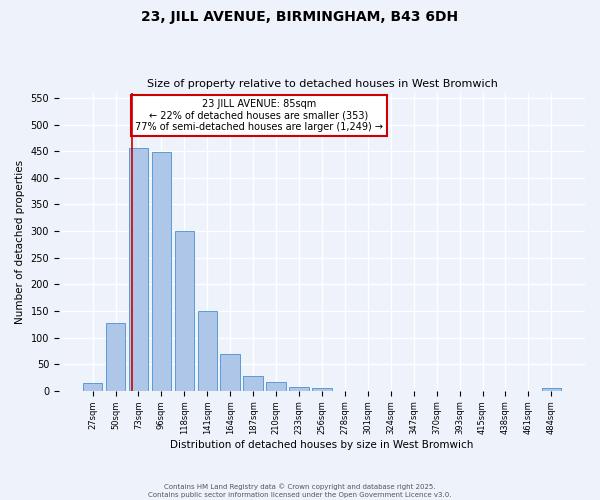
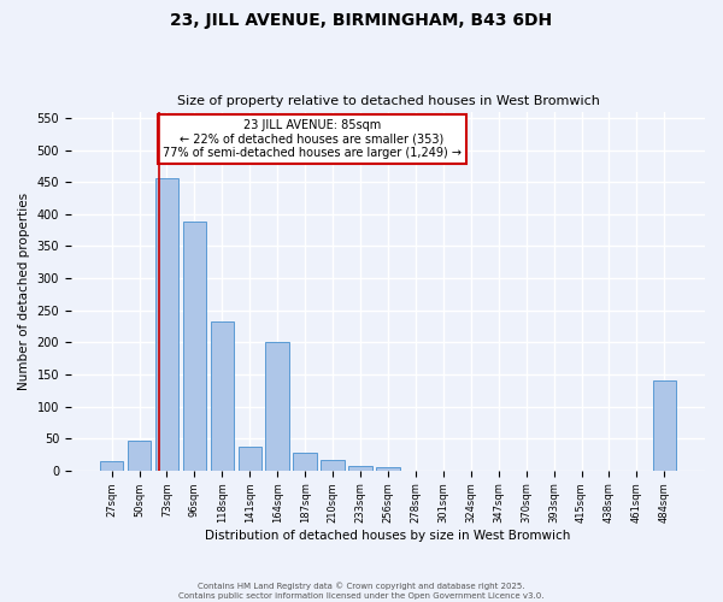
50sqm: 128 -> 46
96sqm: 448 -> 388
118sqm: 300 -> 232
141sqm: 150 -> 38
164sqm: 70 -> 200
484sqm: 5 -> 140
